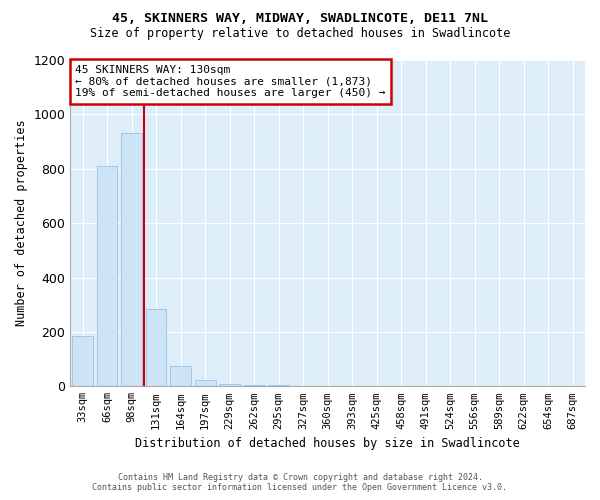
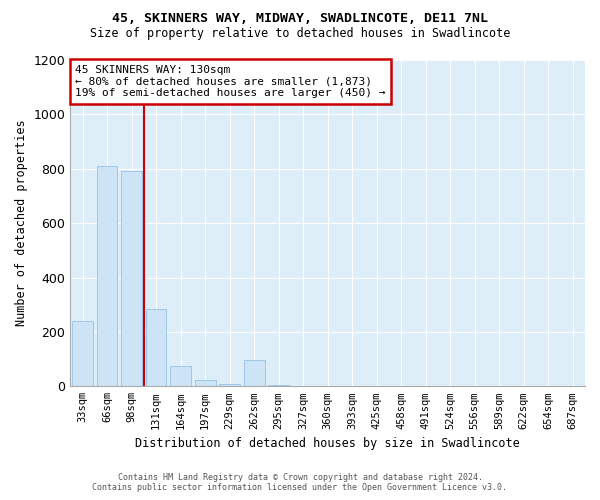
33sqm: 185 -> 240
98sqm: 930 -> 790
262sqm: 5 -> 95
